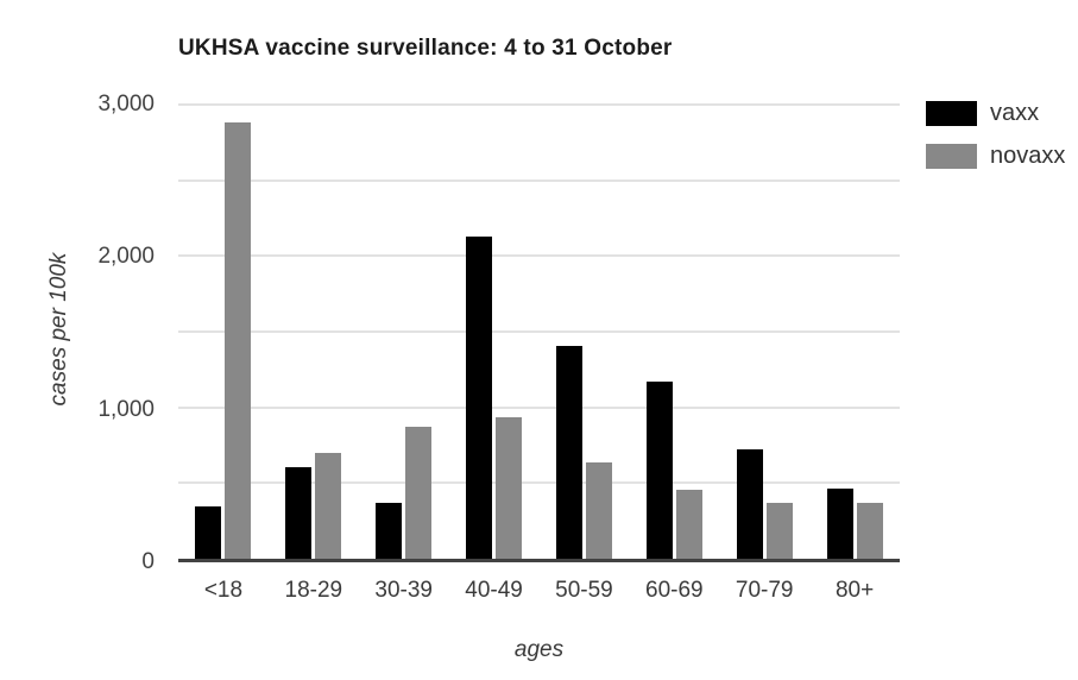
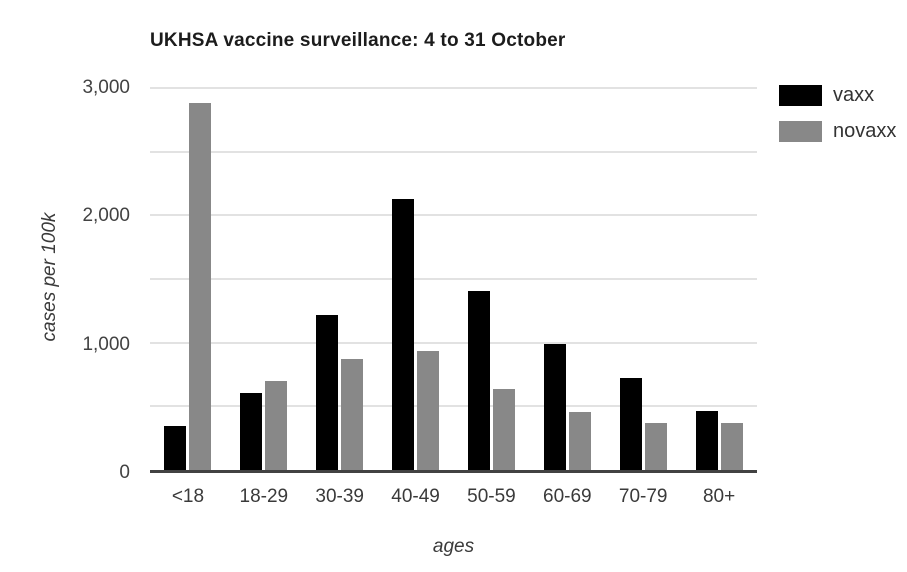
vaxx/30-39: 370 -> 1220
vaxx/60-69: 1170 -> 990
